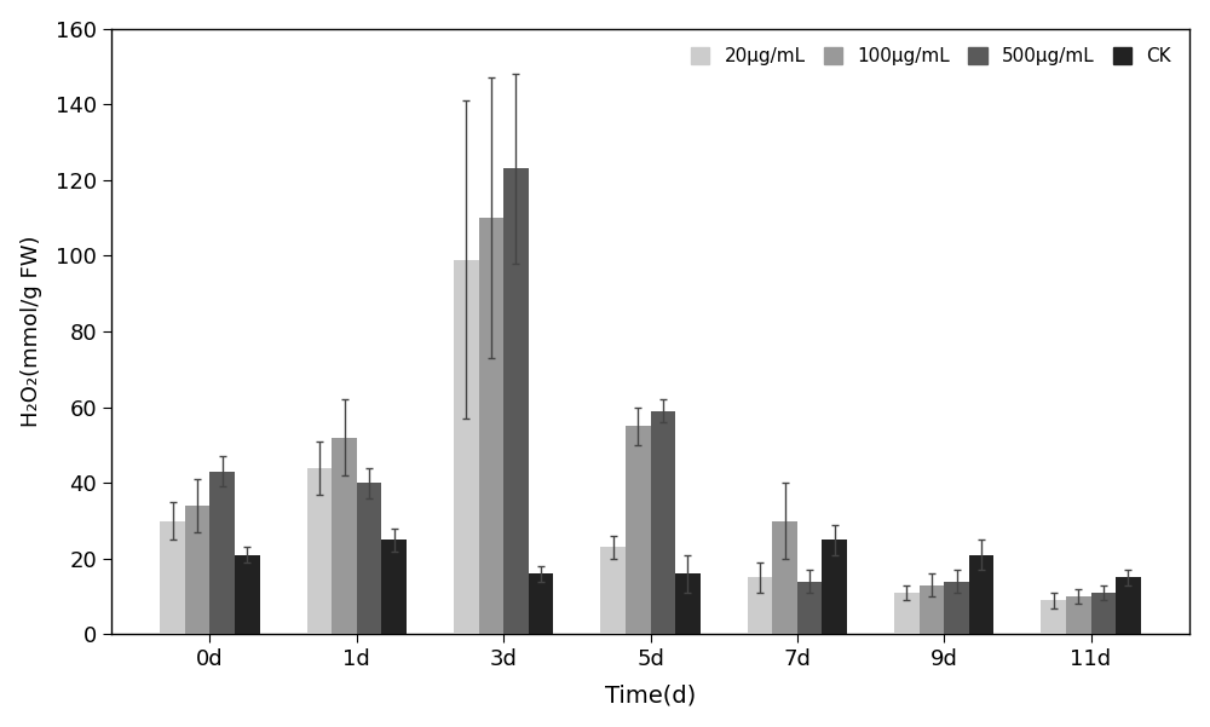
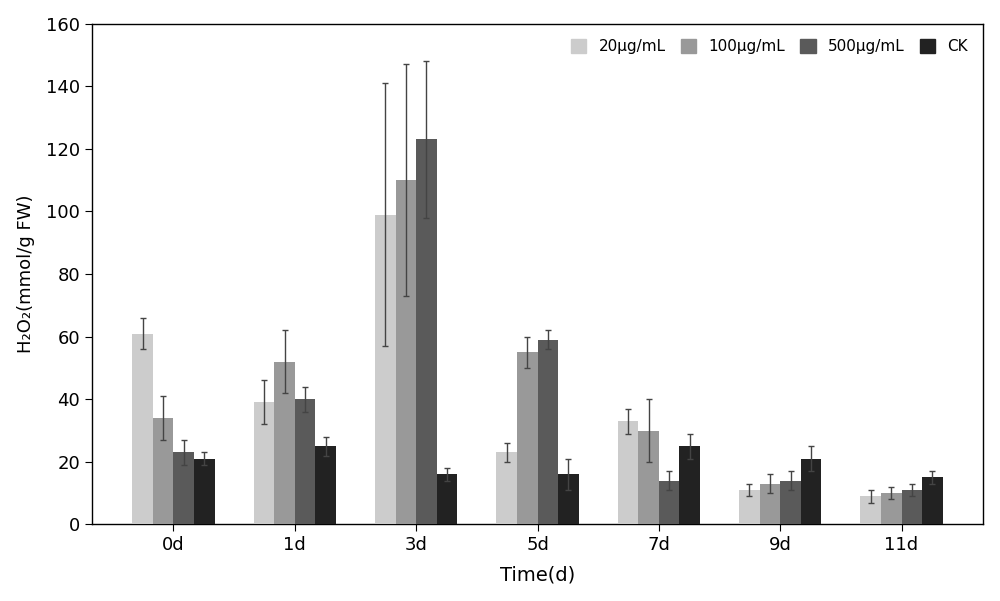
20μg/mL/0d: 30 -> 61
500μg/mL/0d: 43 -> 23
20μg/mL/1d: 44 -> 39
20μg/mL/7d: 15 -> 33
